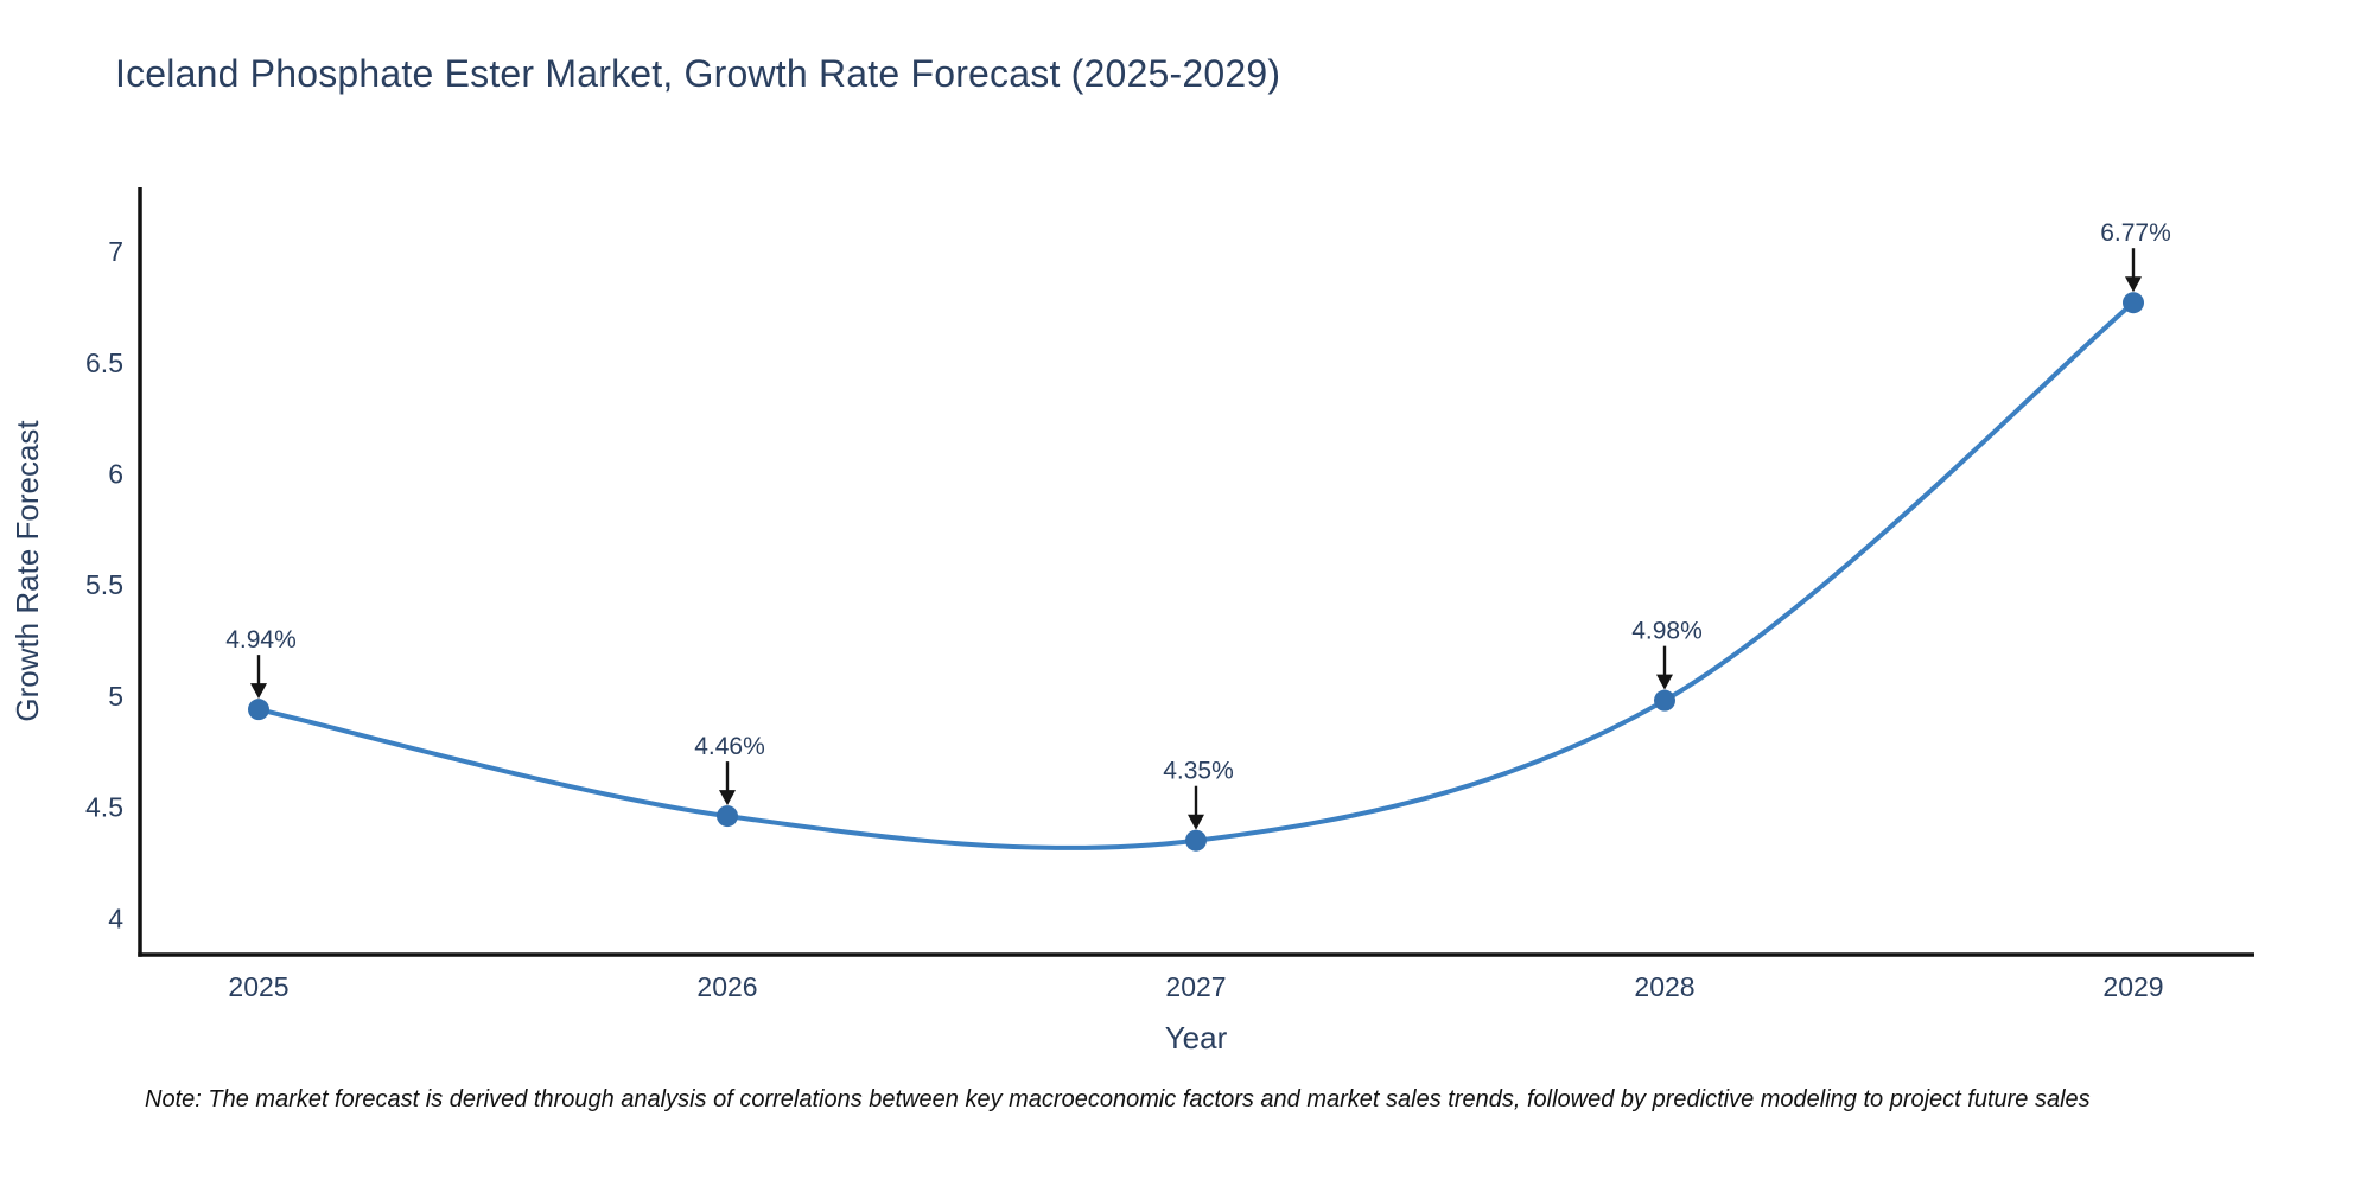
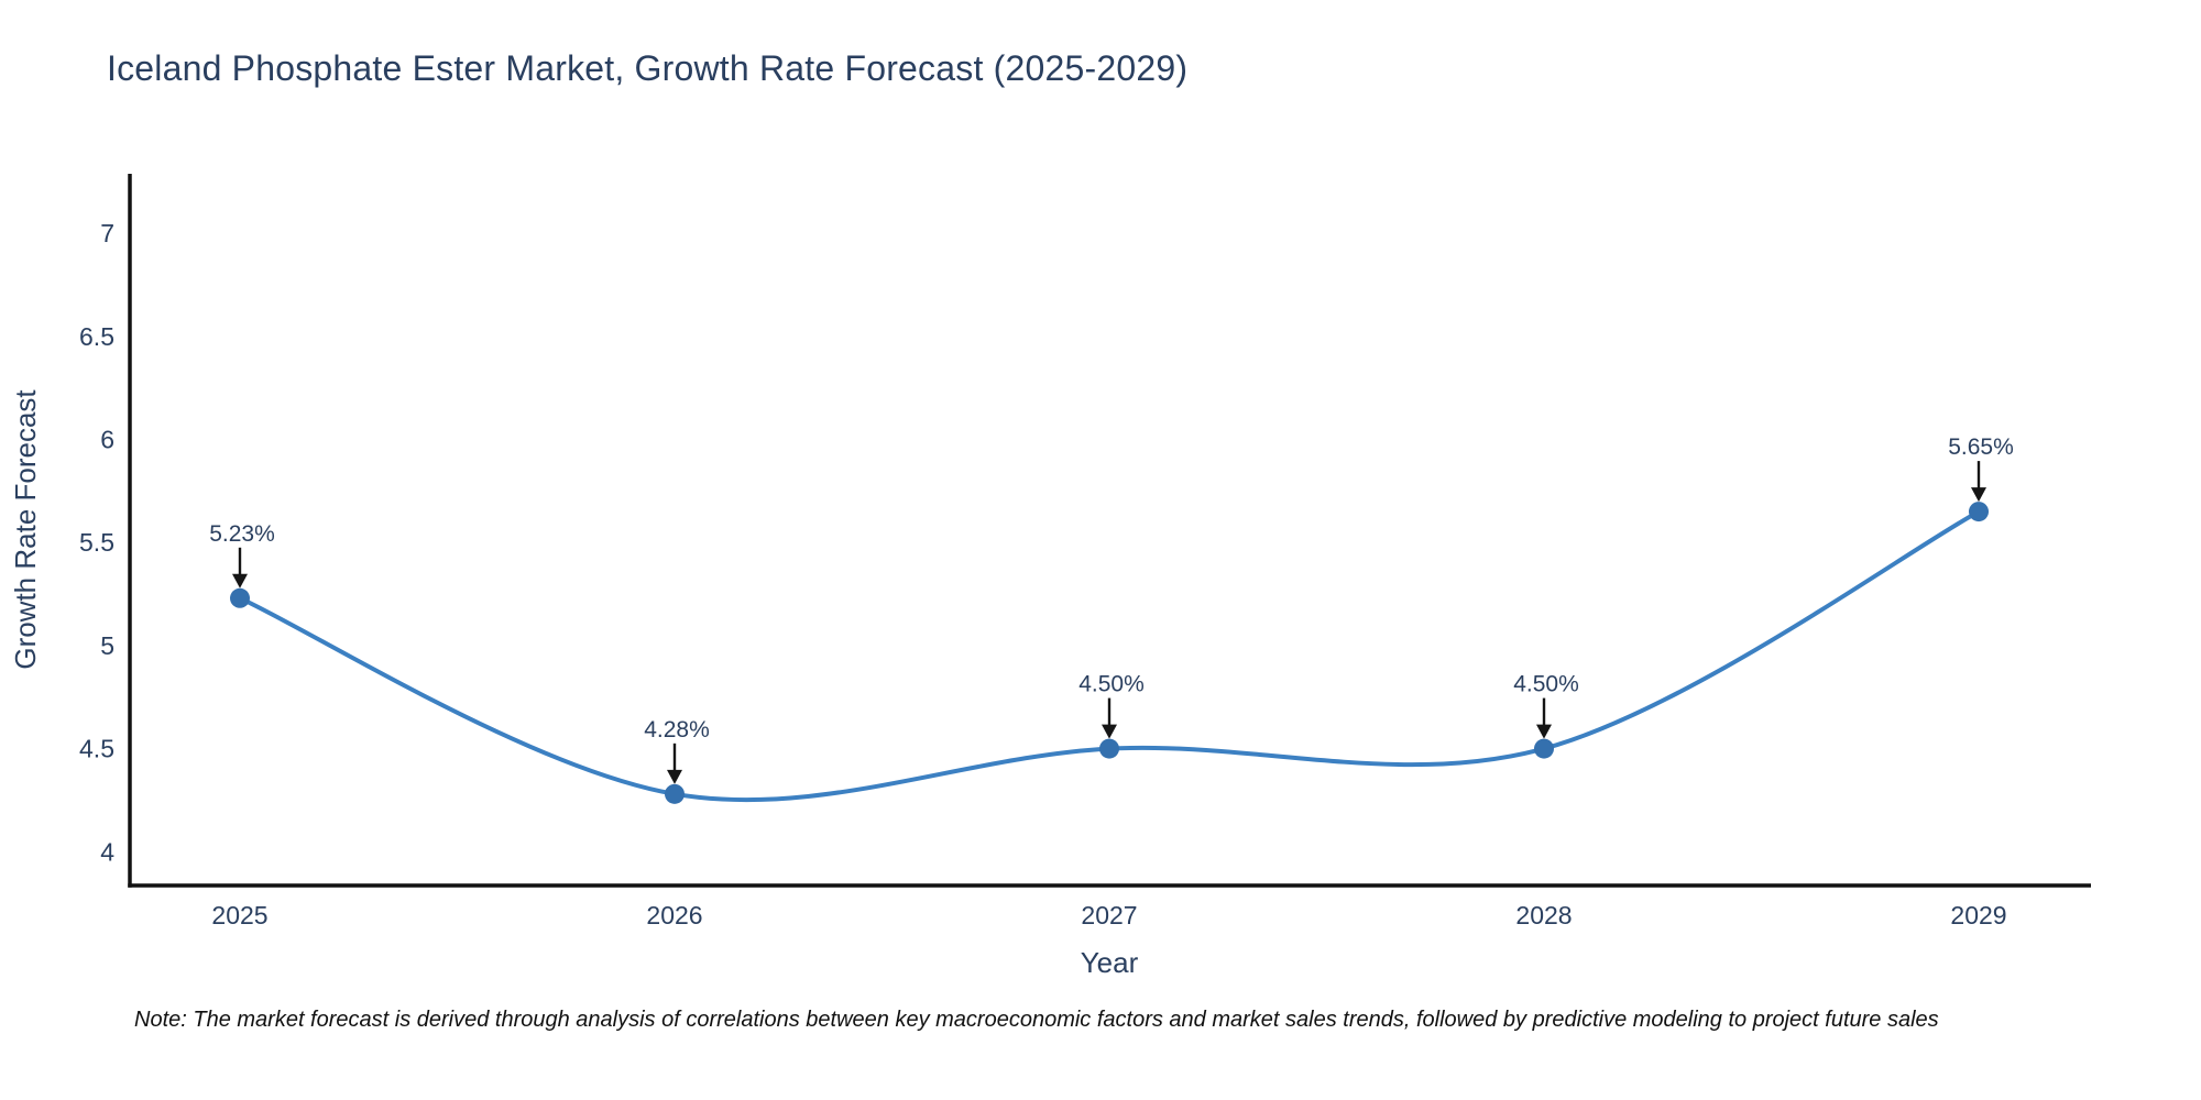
2025: 4.94% -> 5.23%
2026: 4.46% -> 4.28%
2027: 4.35% -> 4.50%
2028: 4.98% -> 4.50%
2029: 6.77% -> 5.65%
